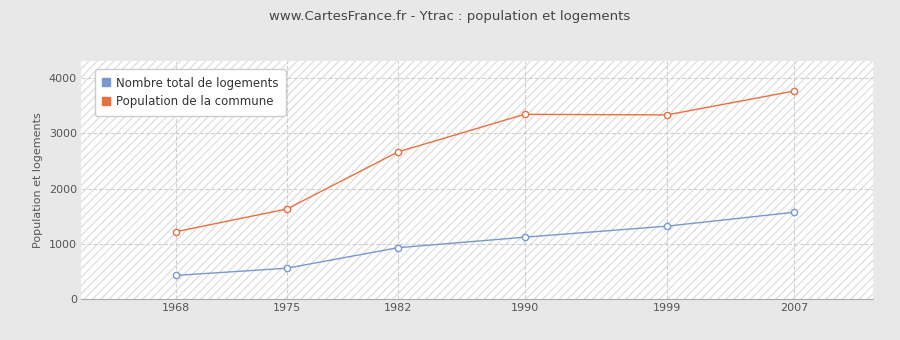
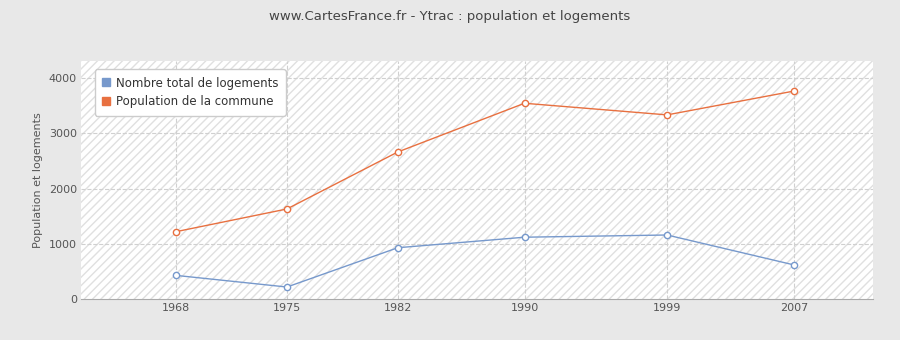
Nombre total de logements/1975: 560 -> 220
Population de la commune/1990: 3340 -> 3540
Nombre total de logements/1999: 1320 -> 1160
Nombre total de logements/2007: 1570 -> 620
